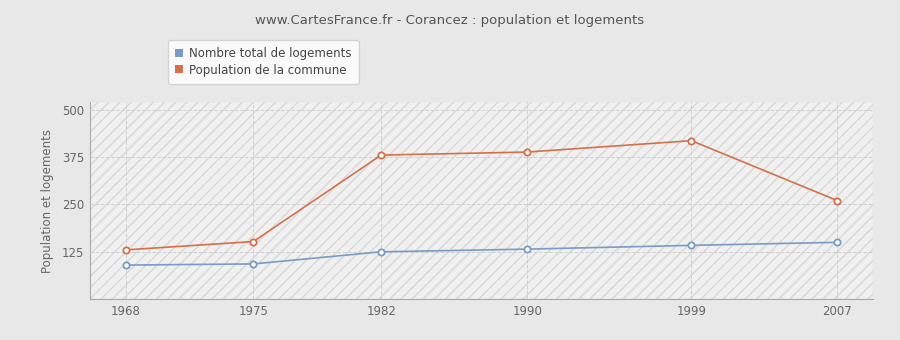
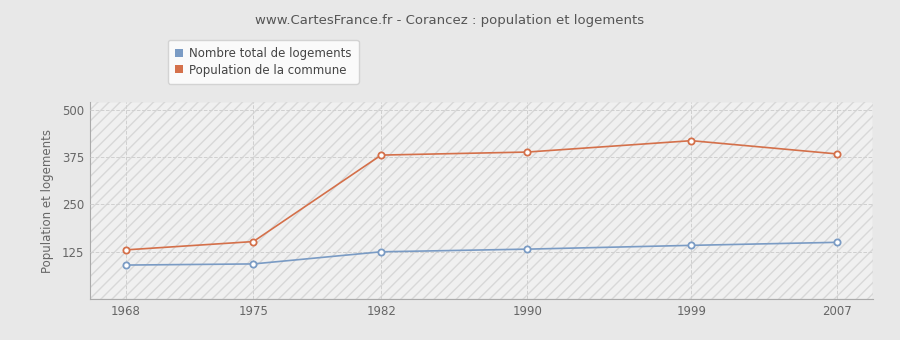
Population de la commune/2007: 260 -> 383
